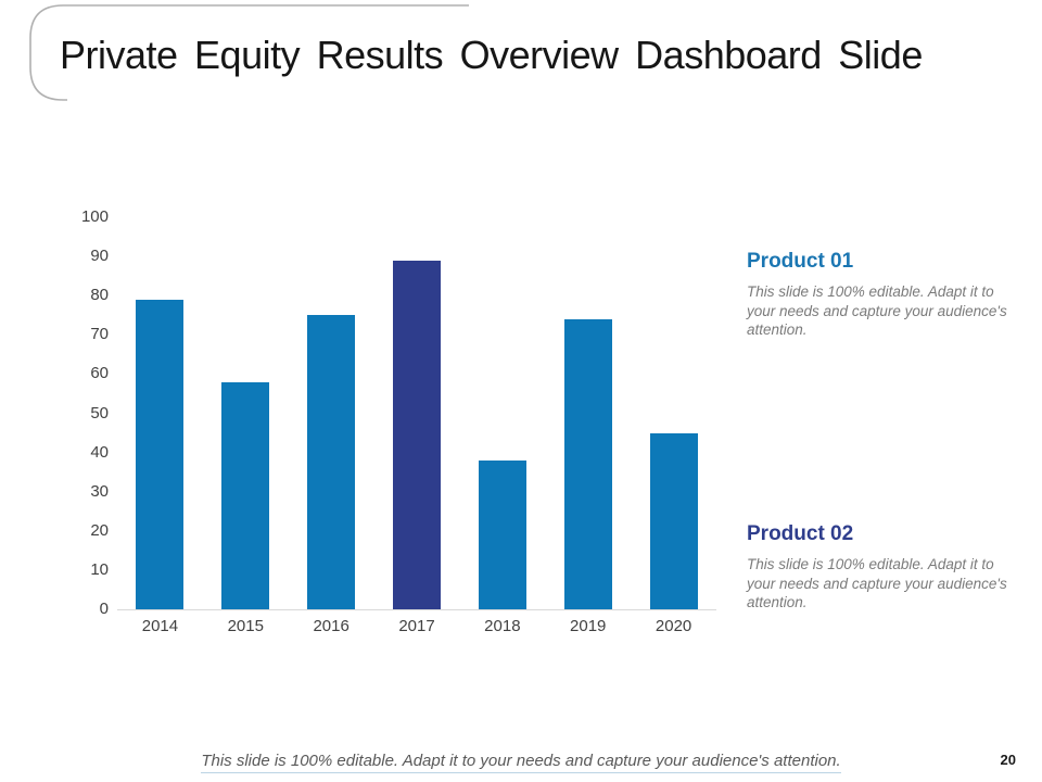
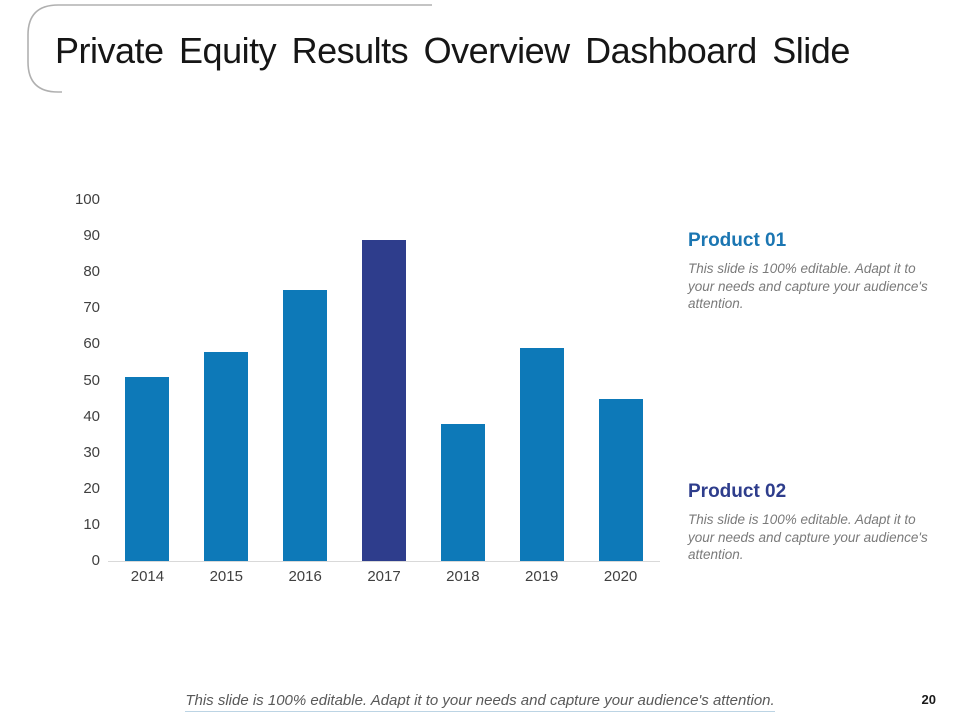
2014: 79 -> 51
2019: 74 -> 59
